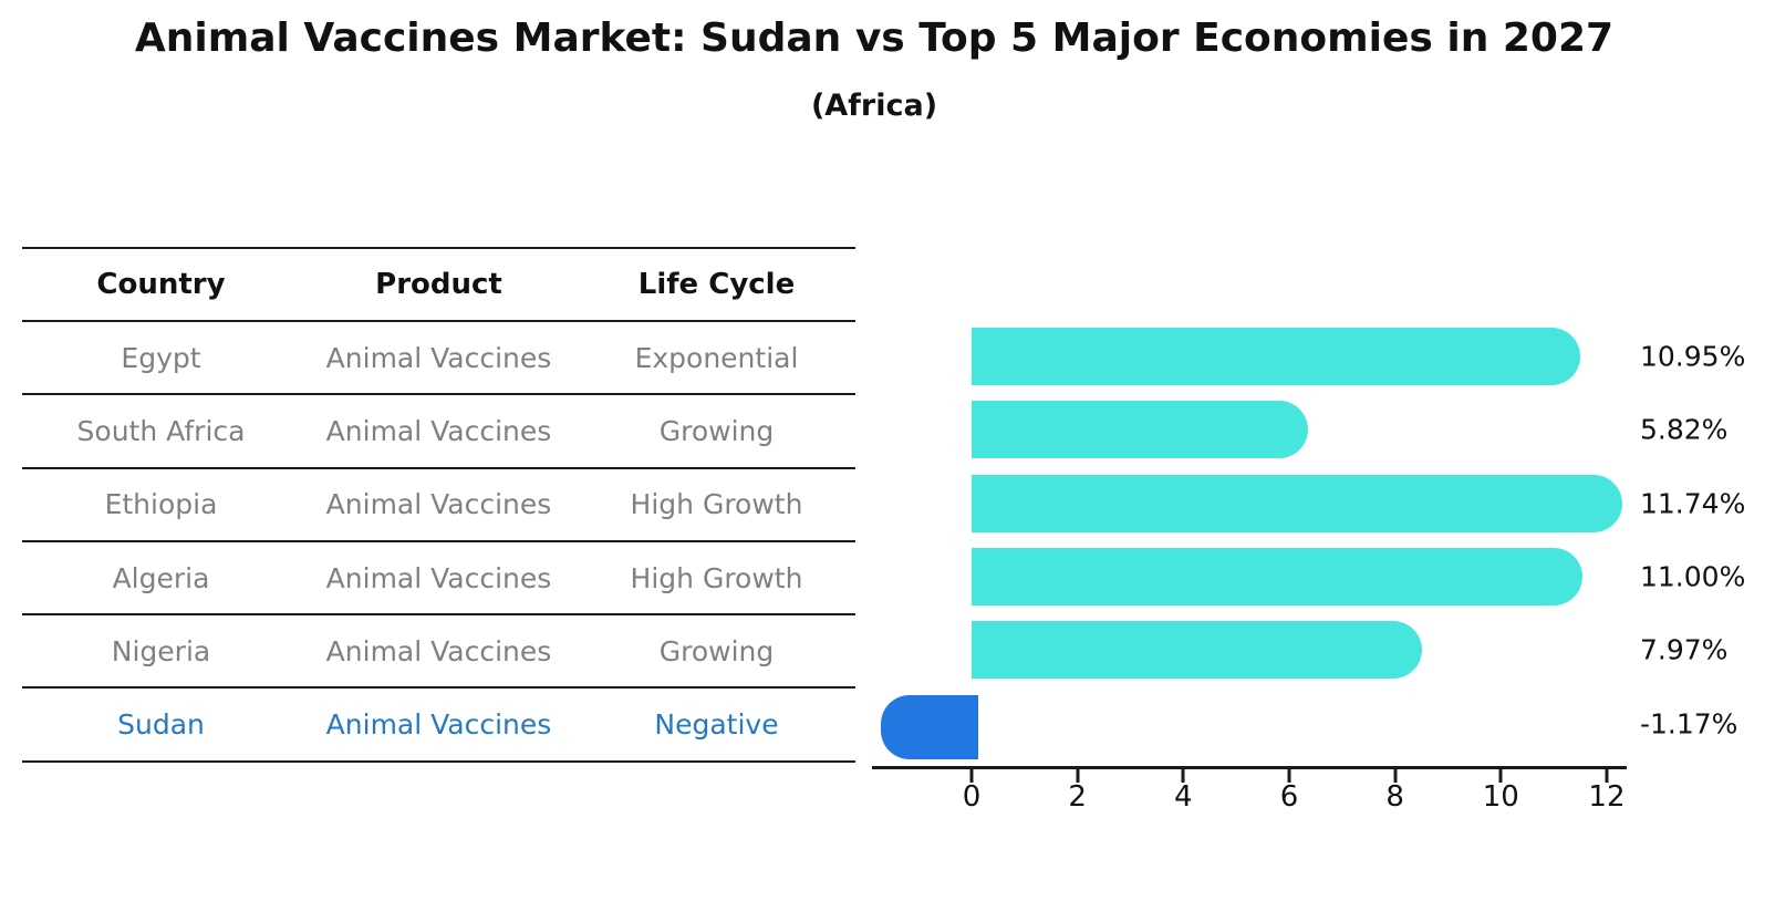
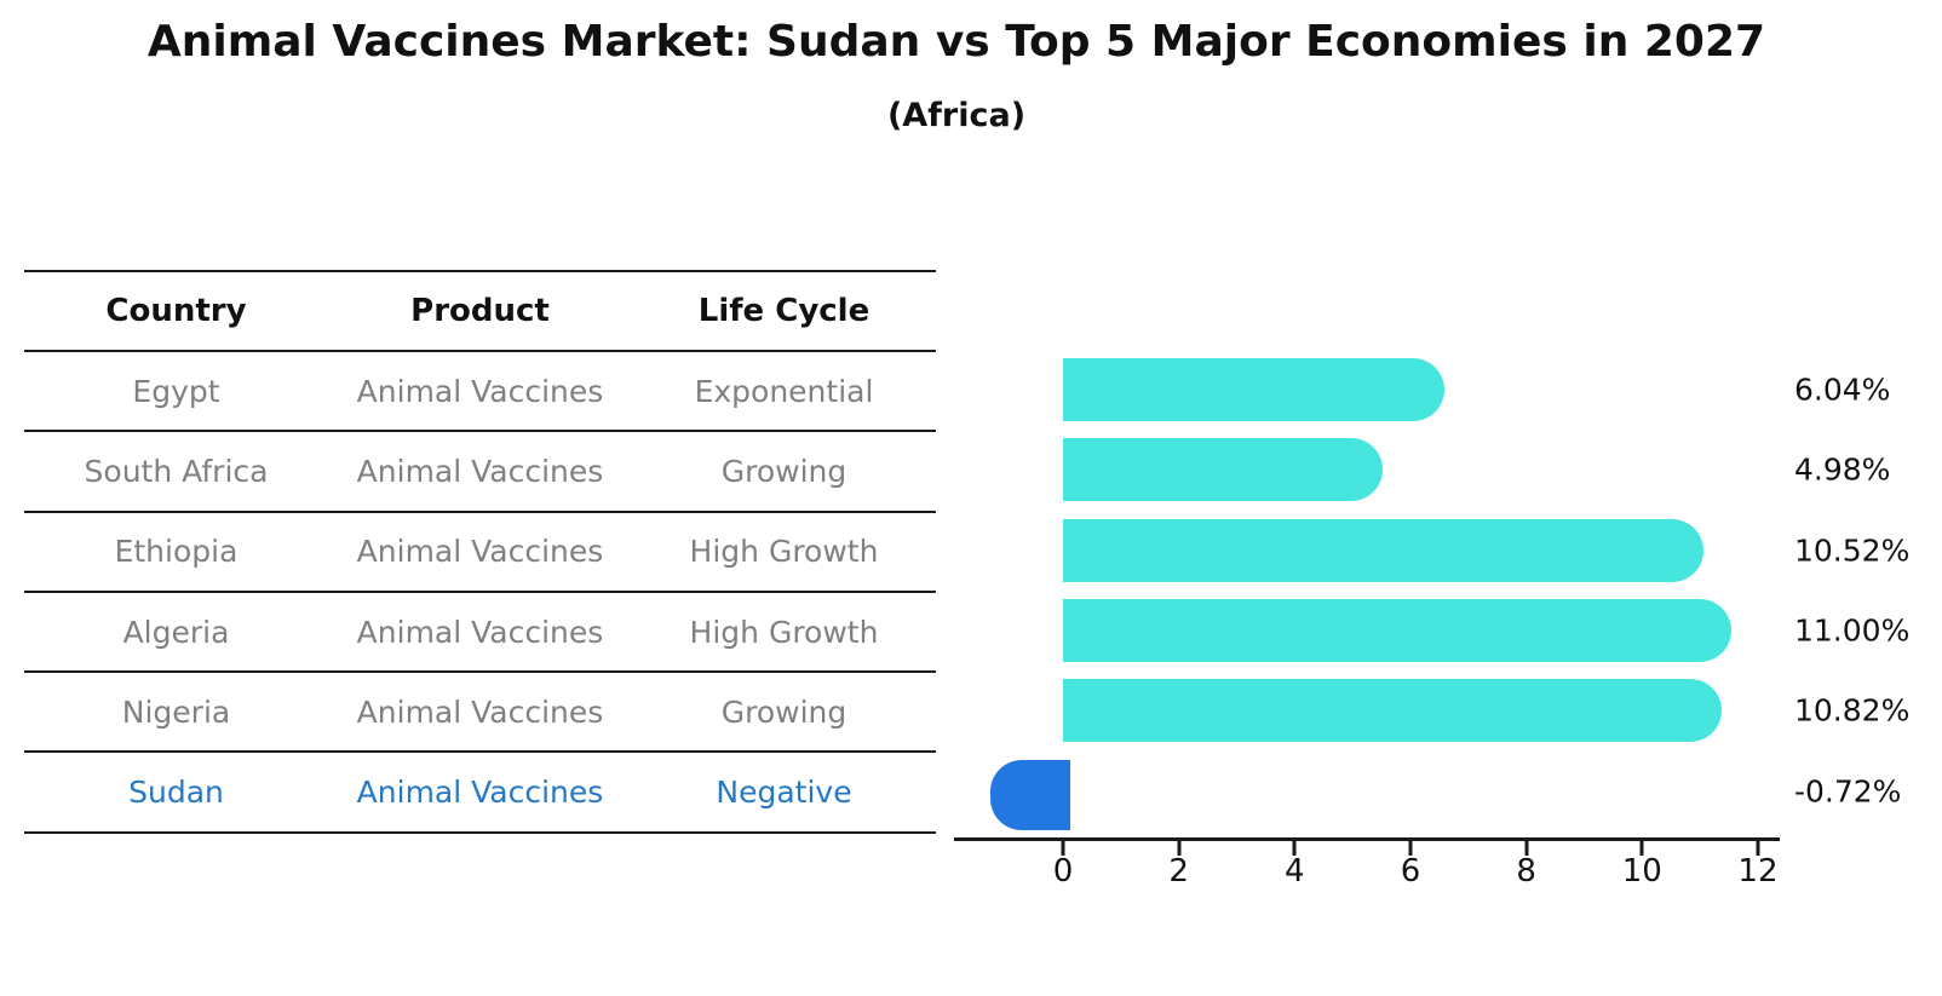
Egypt: 10.95% -> 6.04%
South Africa: 5.82% -> 4.98%
Ethiopia: 11.74% -> 10.52%
Nigeria: 7.97% -> 10.82%
Sudan: -1.17% -> -0.72%
